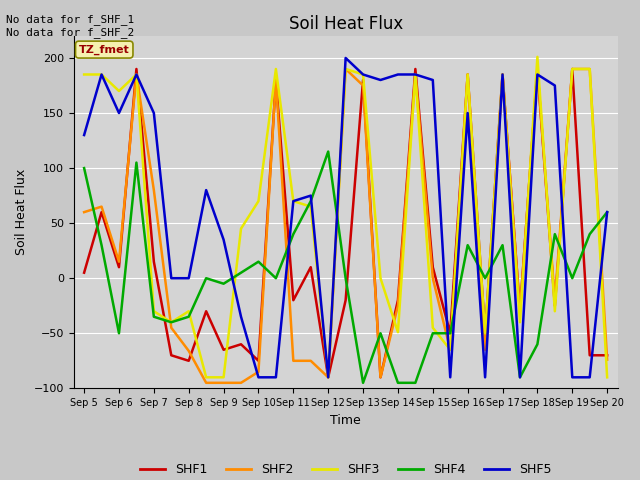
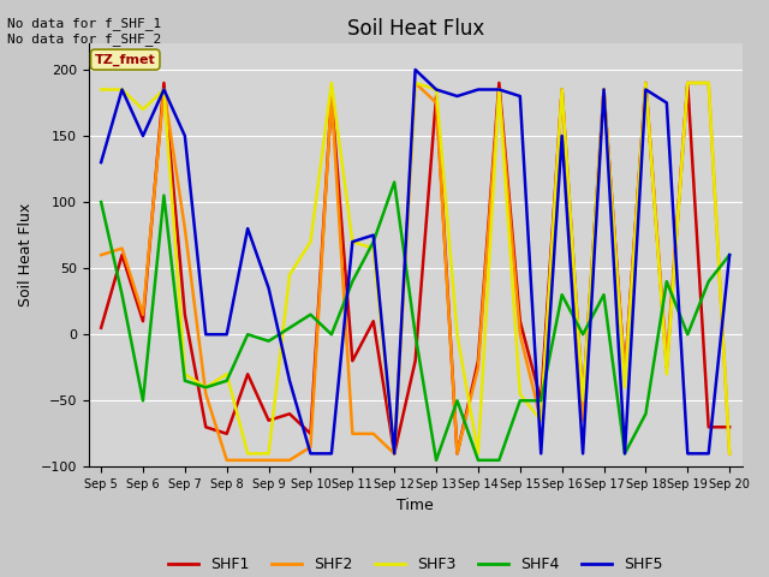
SHF2/Sep 8: -66 -> -95
SHF3/Sep 14: -49 -> -90
SHF3/Sep 18: 201 -> 190
SHF2/Sep 20: -74 -> -90
